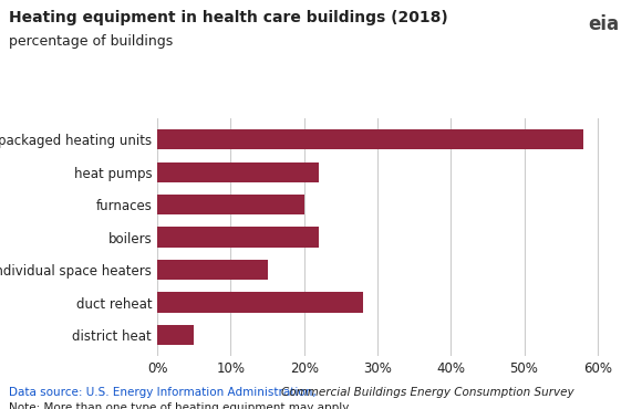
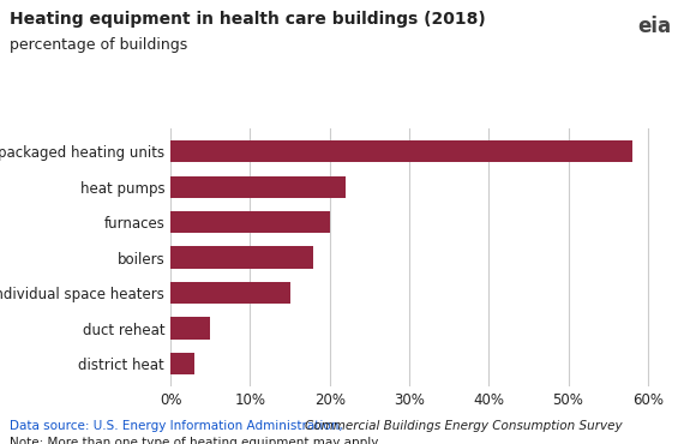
boilers: 22% -> 18%
duct reheat: 28% -> 5%
district heat: 5% -> 3%
